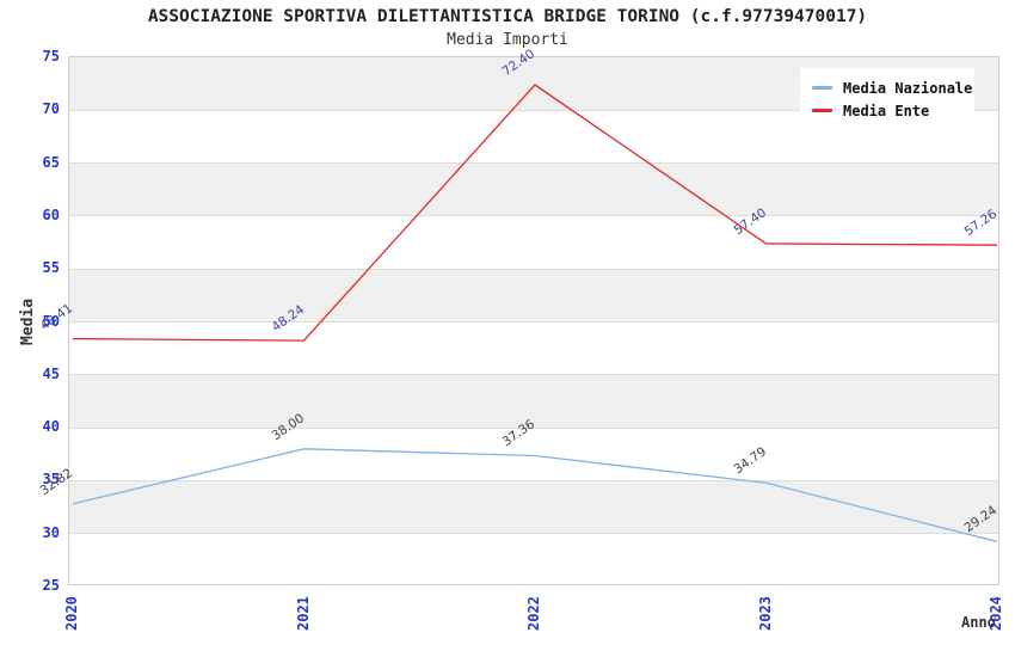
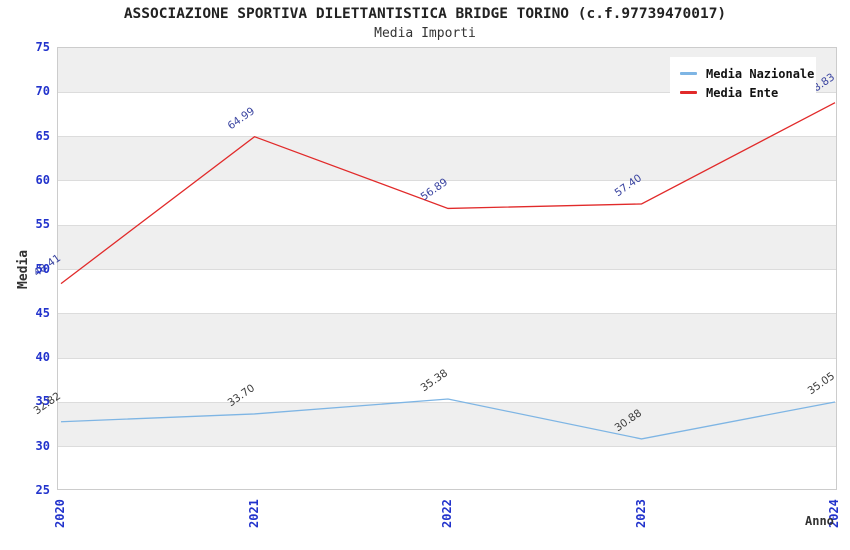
Media Nazionale/2021: 38.00 -> 33.70
Media Ente/2021: 48.24 -> 64.99
Media Nazionale/2022: 37.36 -> 35.38
Media Ente/2022: 72.40 -> 56.89
Media Nazionale/2023: 34.79 -> 30.88
Media Nazionale/2024: 29.24 -> 35.05
Media Ente/2024: 57.26 -> 68.83
